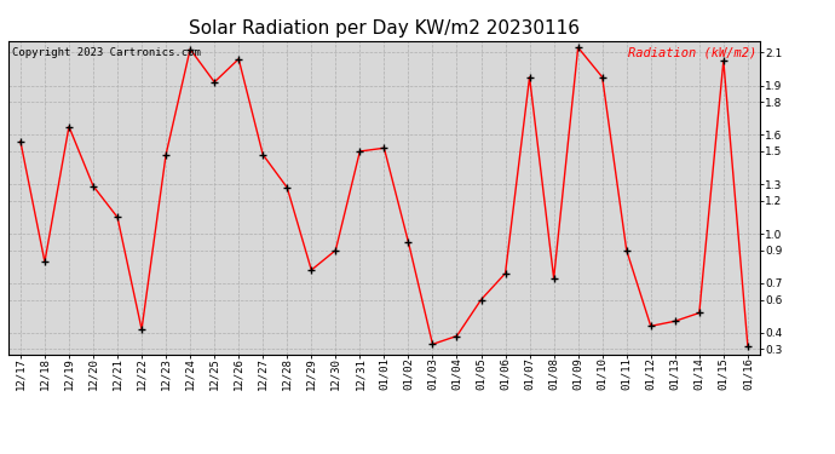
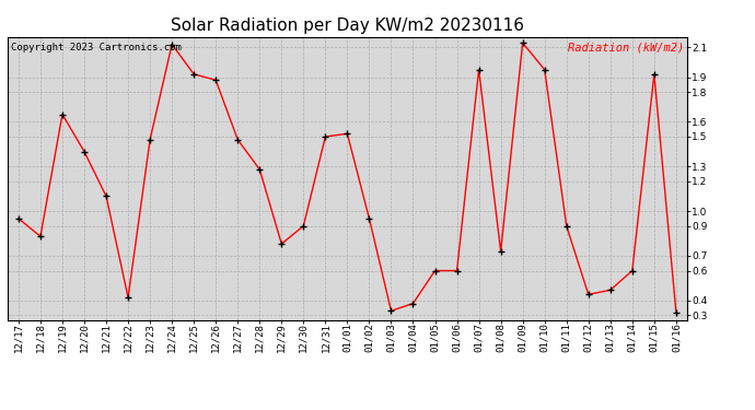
12/17: 1.56 -> 0.95
12/20: 1.29 -> 1.40
12/26: 2.06 -> 1.88
01/06: 0.76 -> 0.60
01/14: 0.52 -> 0.60
01/15: 2.05 -> 1.92
